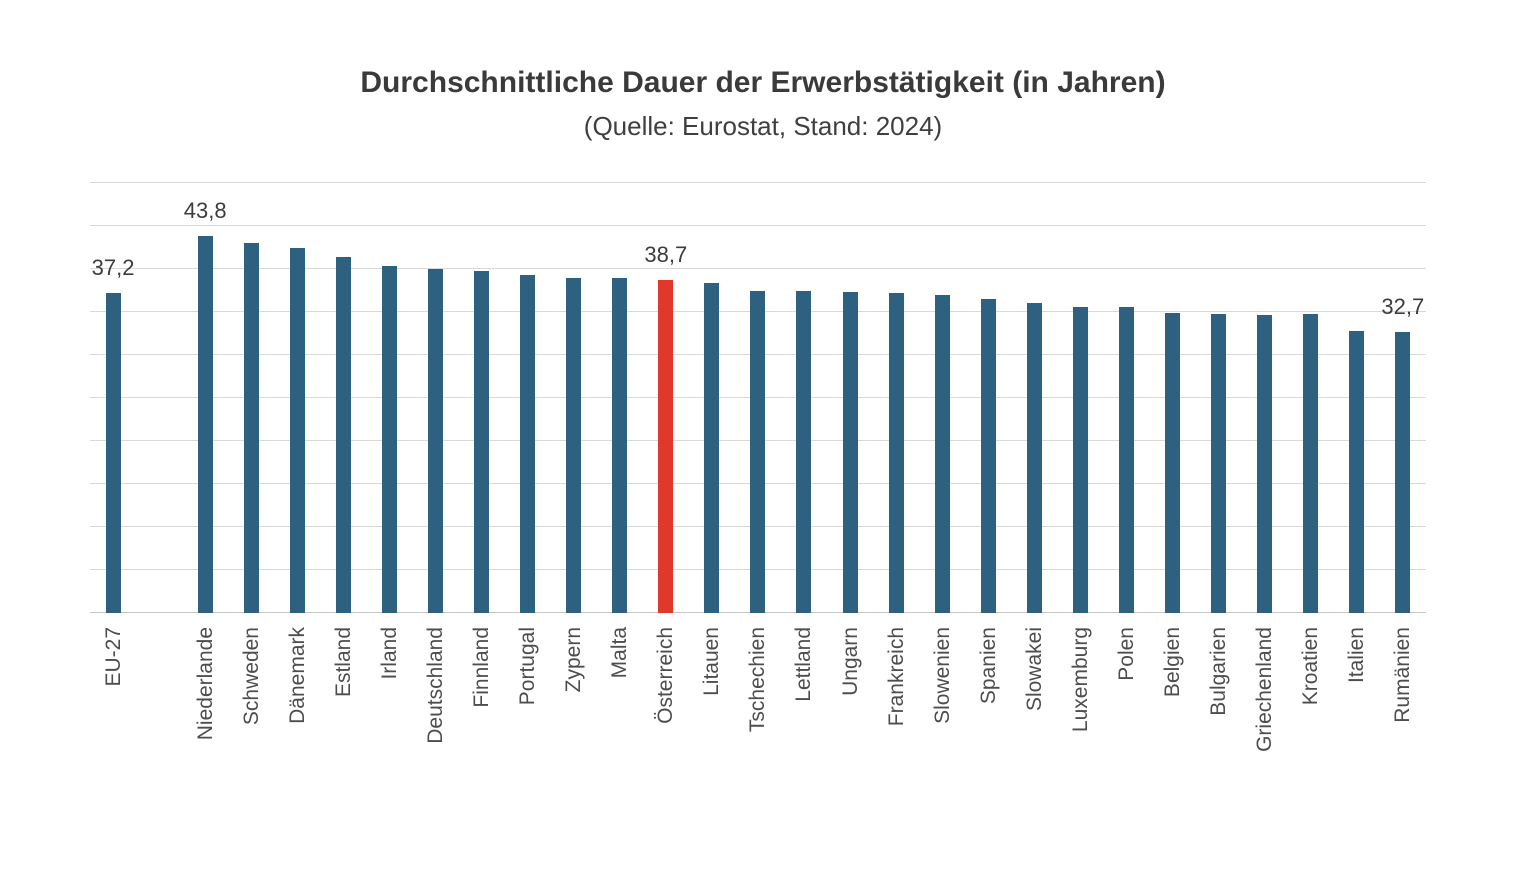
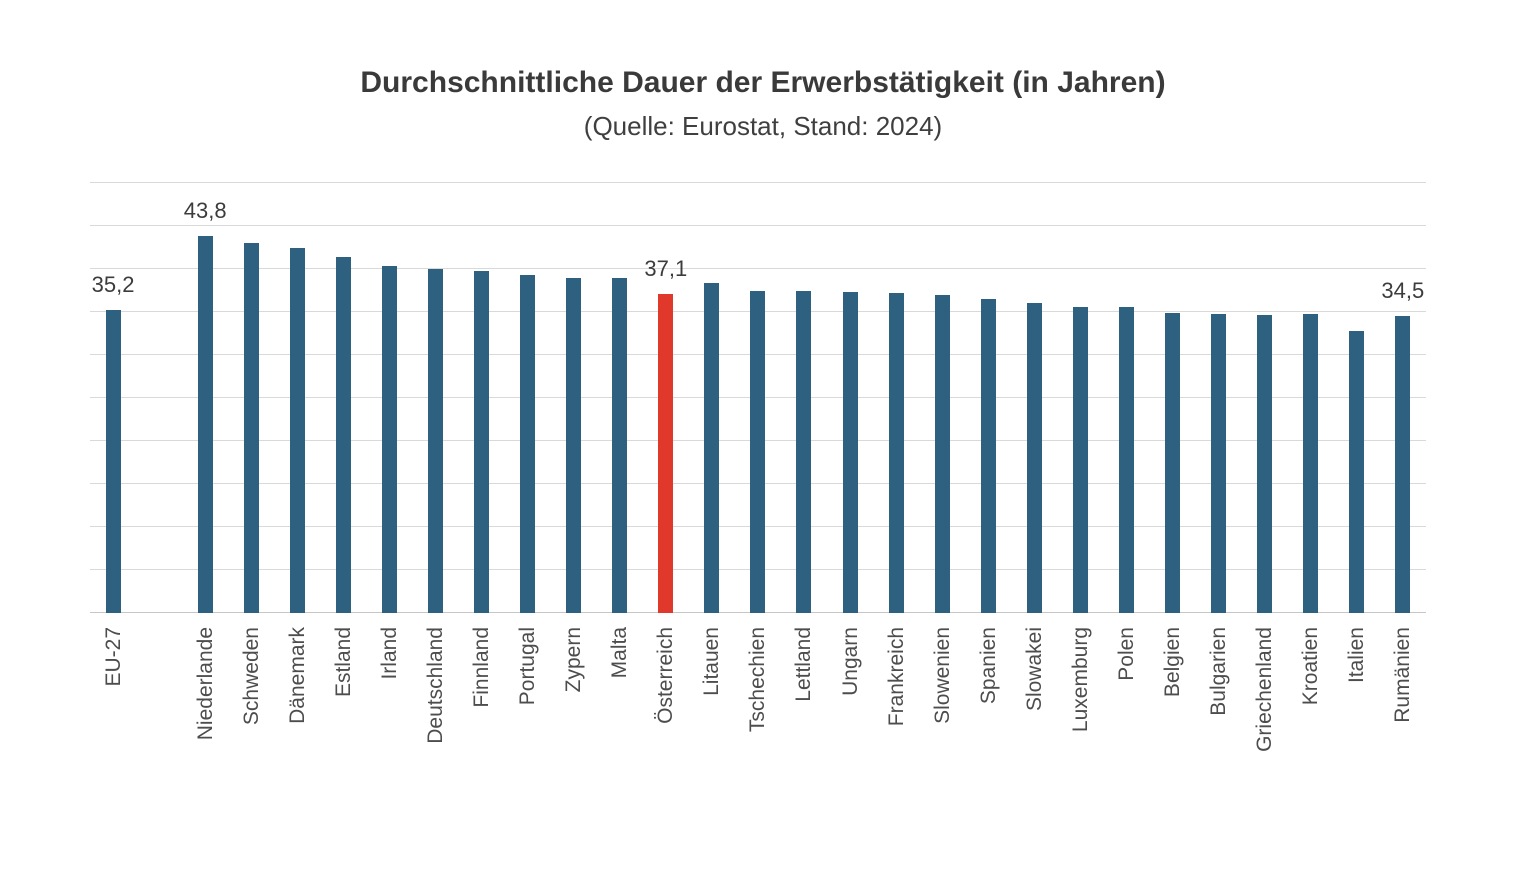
EU-27: 37,2 -> 35,2
Österreich: 38,7 -> 37,1
Rumänien: 32,7 -> 34,5
